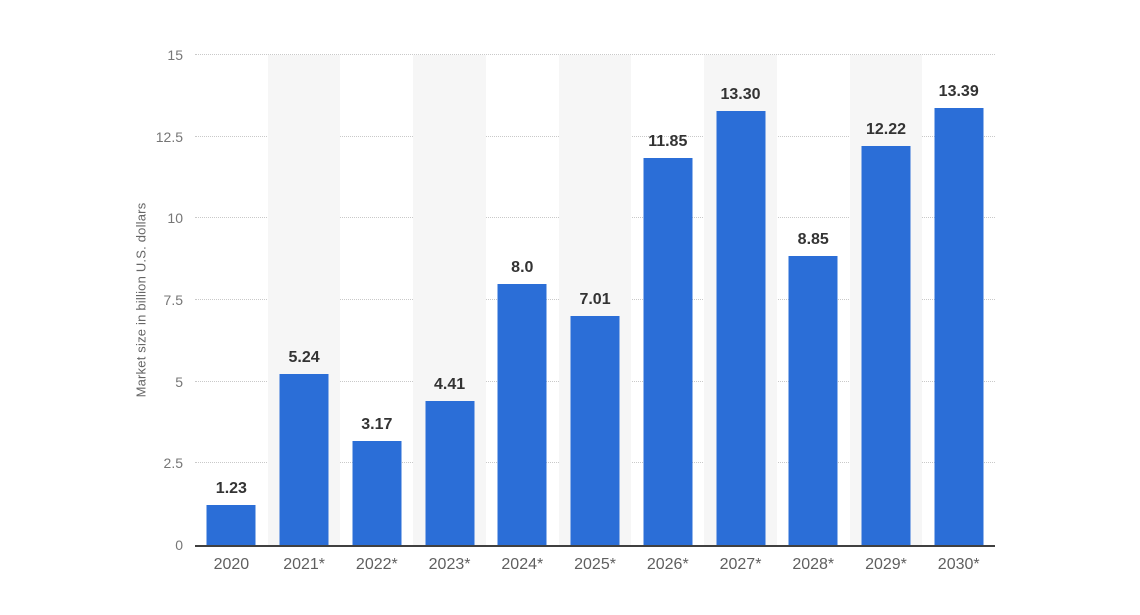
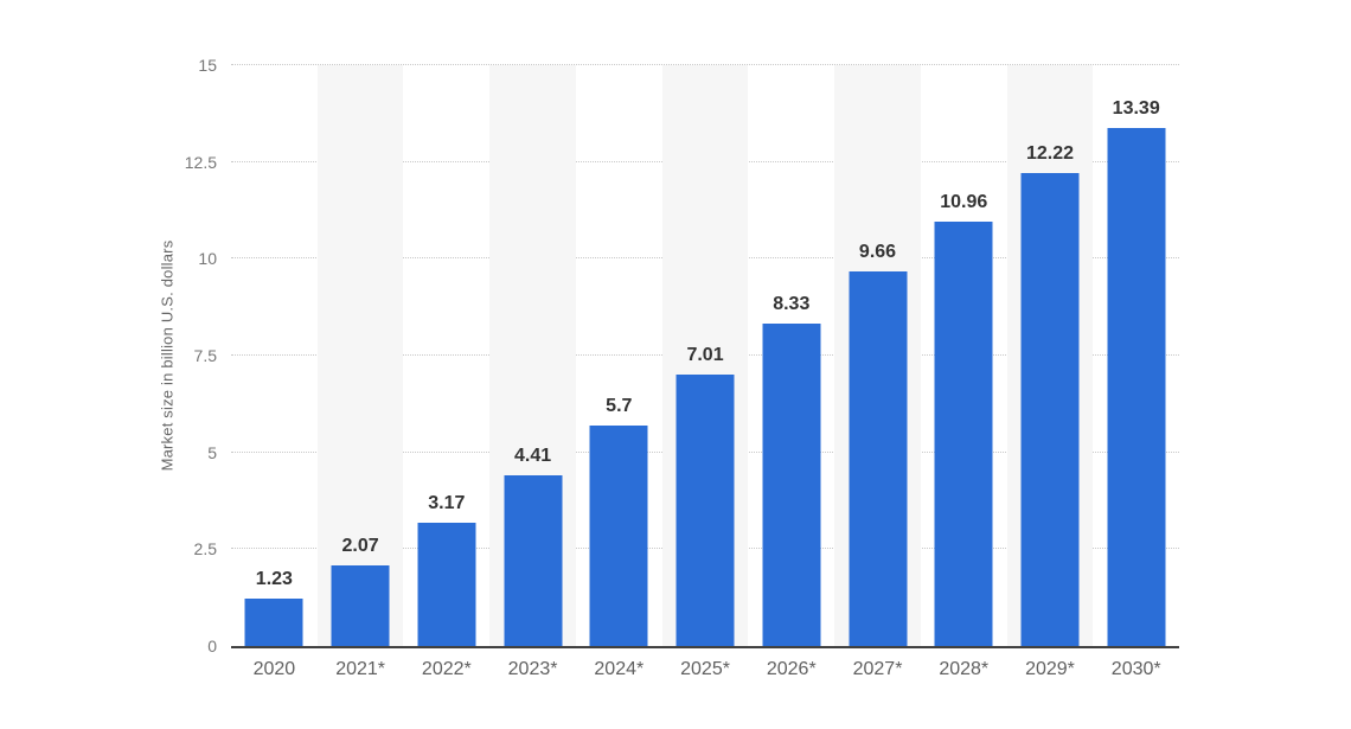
2021*: 5.24 -> 2.07
2024*: 8.0 -> 5.7
2026*: 11.85 -> 8.33
2027*: 13.30 -> 9.66
2028*: 8.85 -> 10.96
